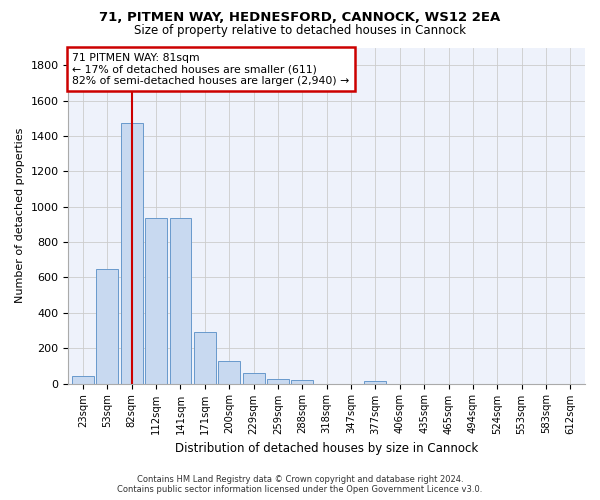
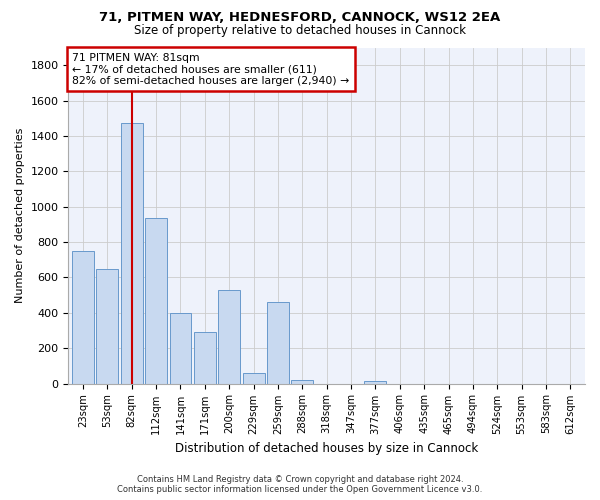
23sqm: 40 -> 750
141sqm: 940 -> 400
200sqm: 120 -> 530
259sqm: 20 -> 460
